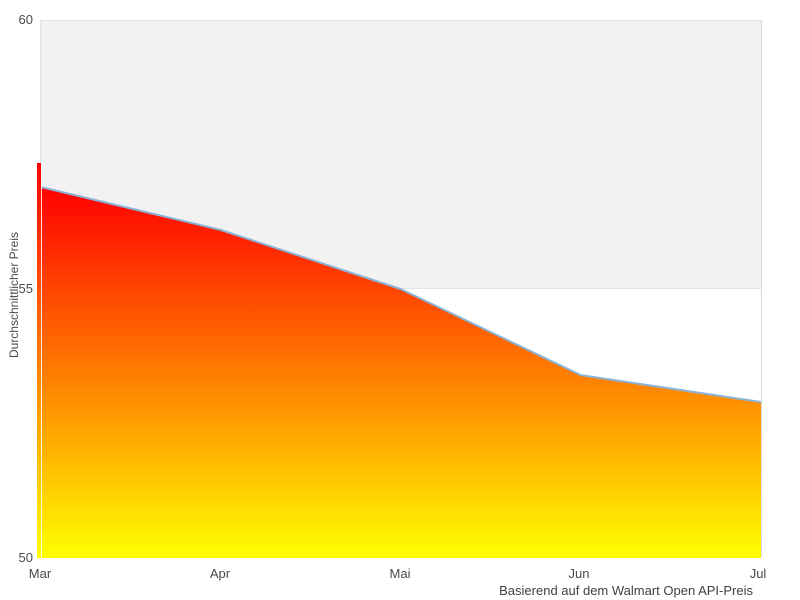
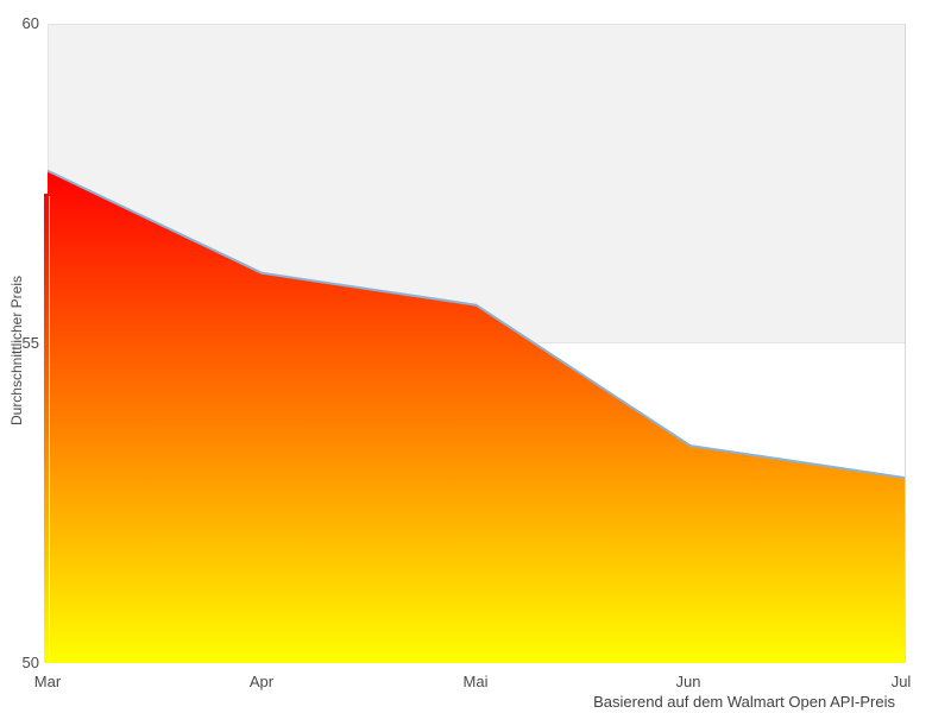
Mar: 56.9 -> 57.7
Mai: 55.0 -> 55.6
